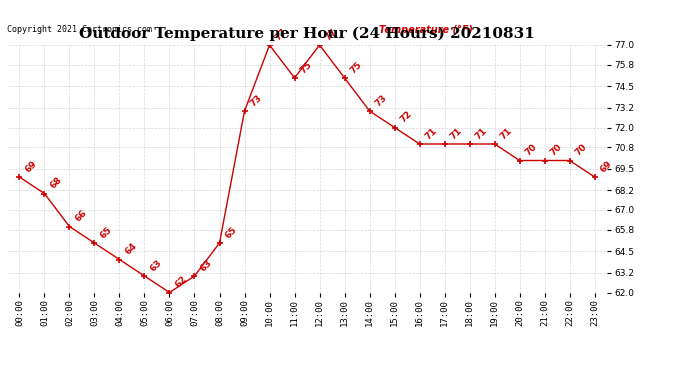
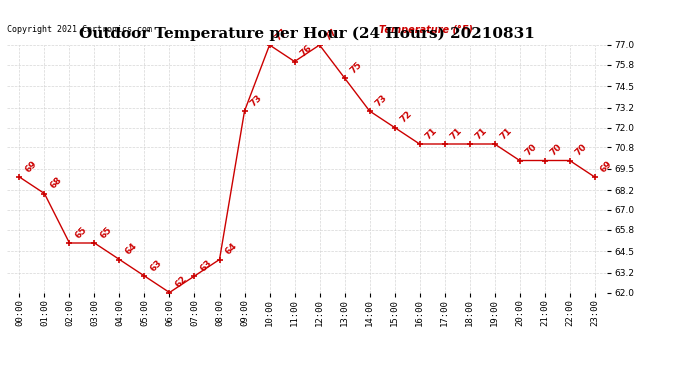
02:00: 66 -> 65
08:00: 65 -> 64
11:00: 75 -> 76
